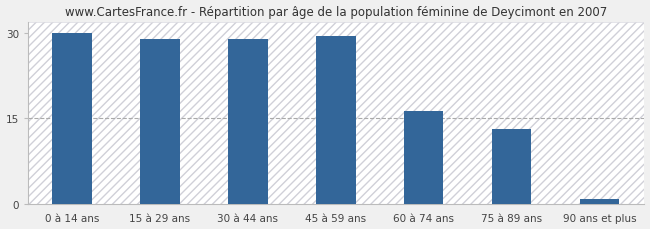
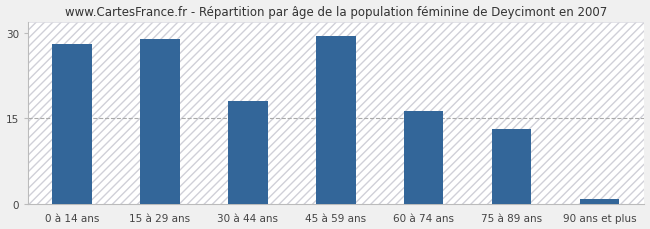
0 à 14 ans: 30.0 -> 28.0
30 à 44 ans: 29.0 -> 18.0
